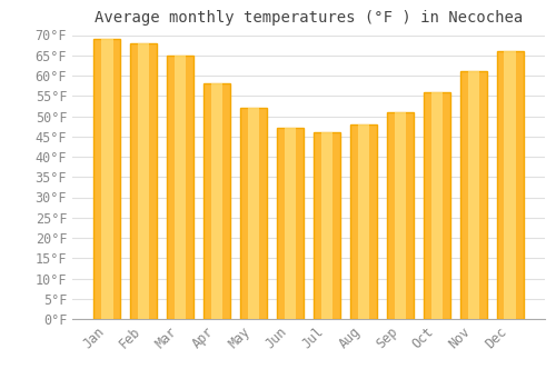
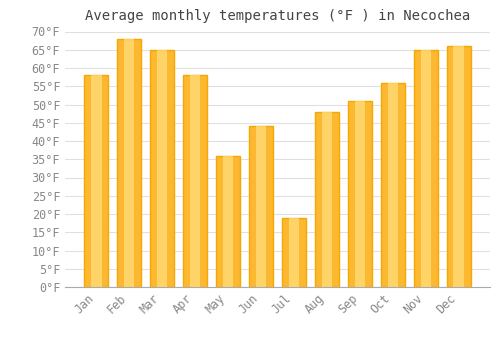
Jan: 69°F -> 58°F
May: 52°F -> 36°F
Jun: 47°F -> 44°F
Jul: 46°F -> 19°F
Nov: 61°F -> 65°F
